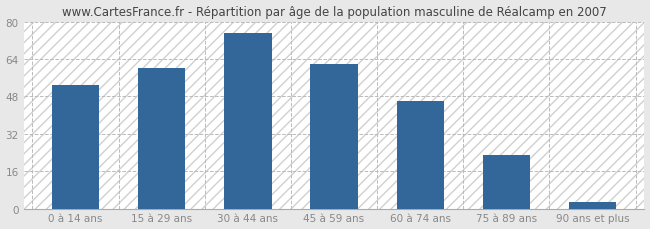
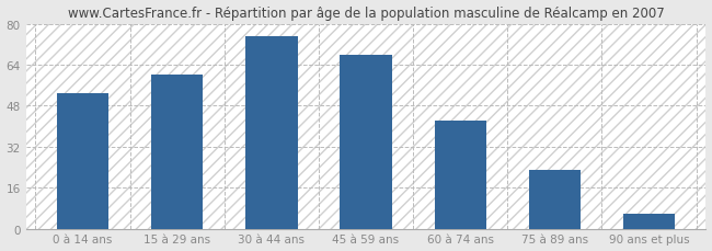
45 à 59 ans: 62 -> 68
60 à 74 ans: 46 -> 42
90 ans et plus: 3 -> 6
